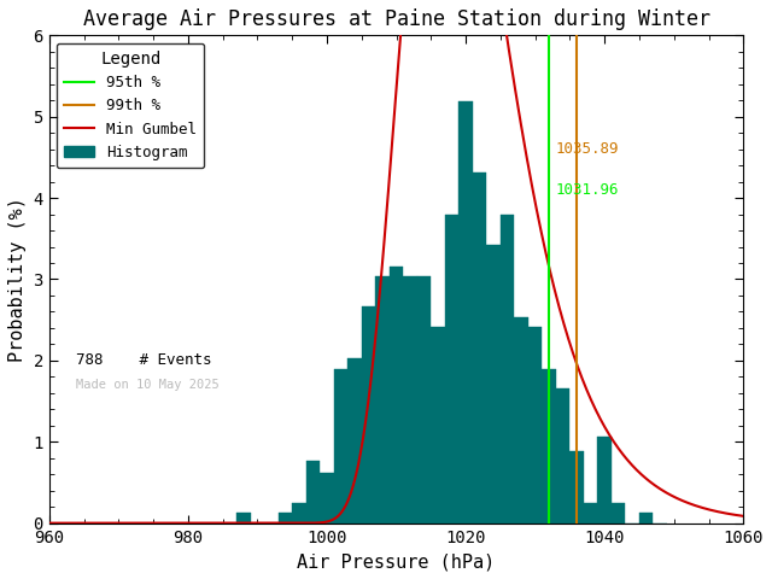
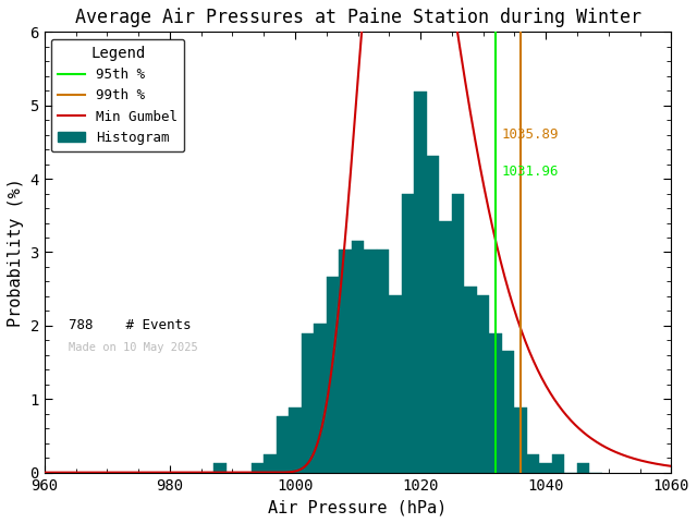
Histogram/1000: 0.62 -> 0.89
Histogram/1040: 1.06 -> 0.13
